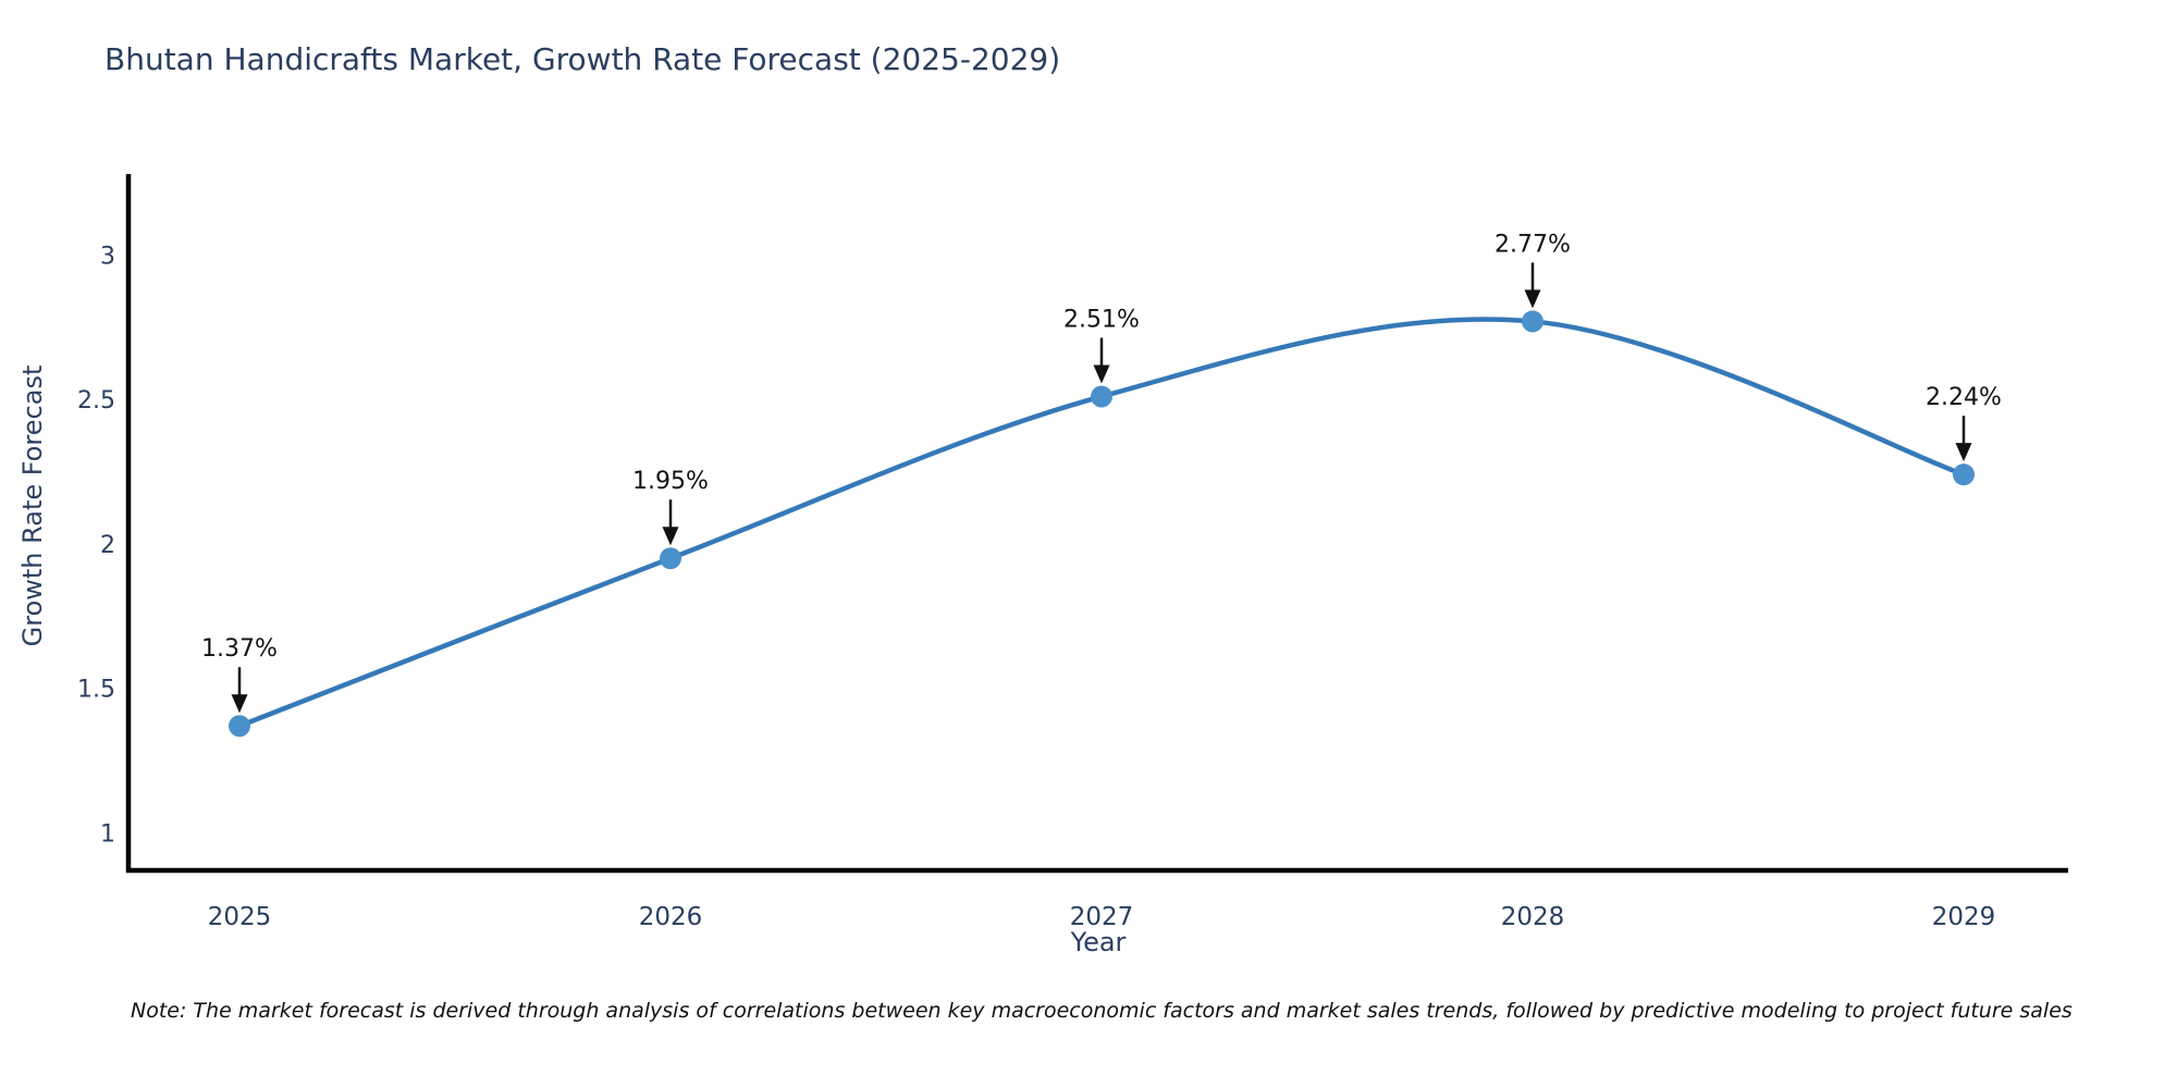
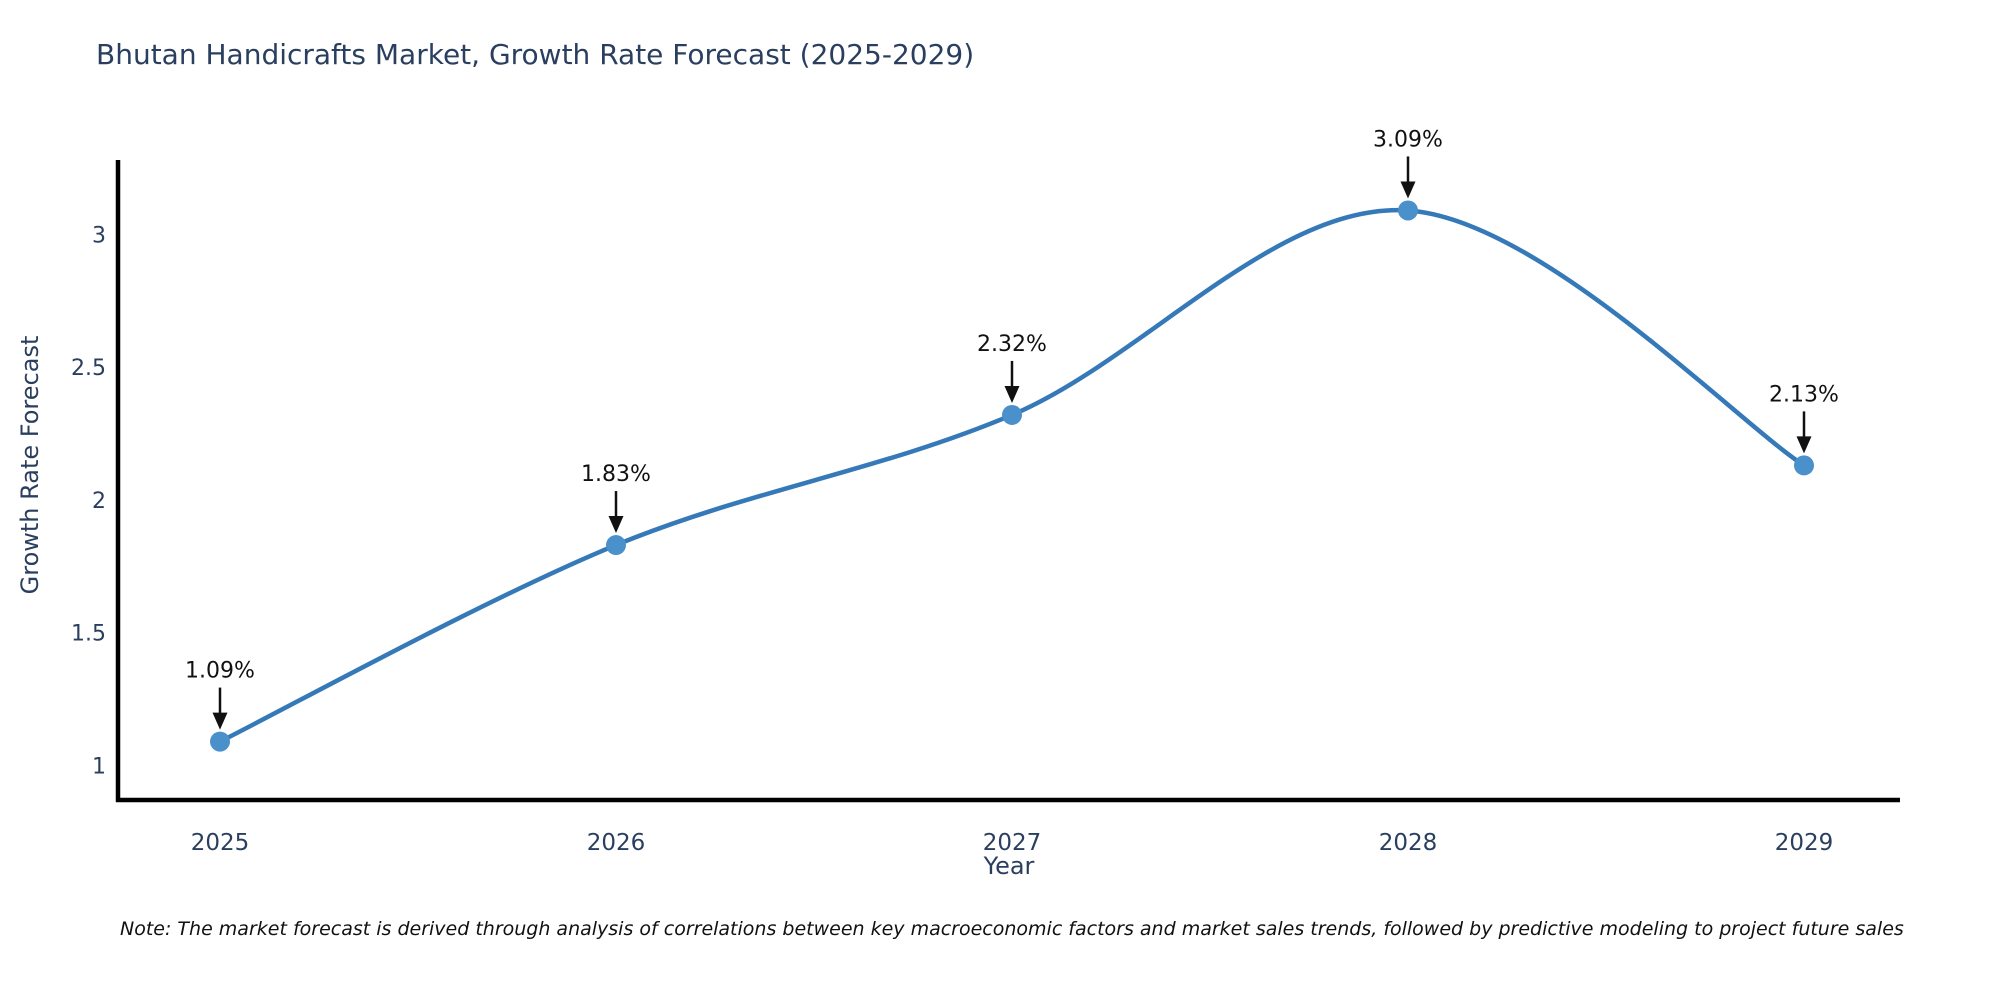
2025: 1.37% -> 1.09%
2026: 1.95% -> 1.83%
2027: 2.51% -> 2.32%
2028: 2.77% -> 3.09%
2029: 2.24% -> 2.13%
